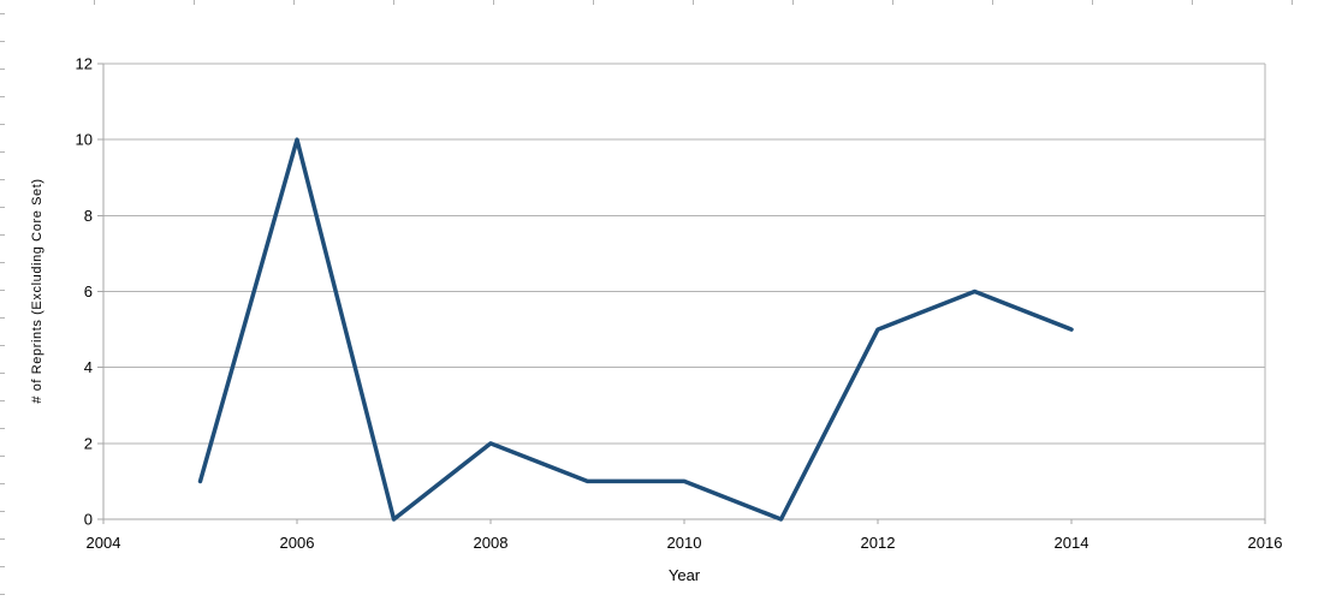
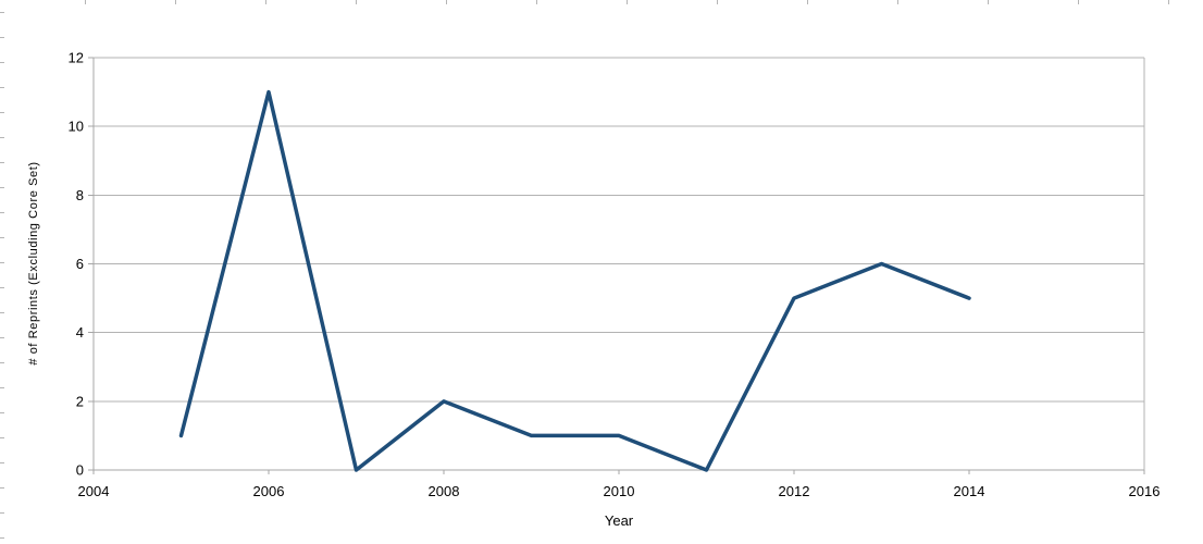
2006: 10 -> 11
